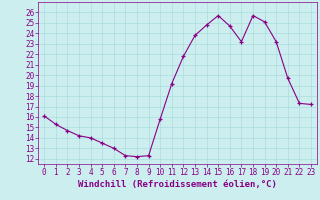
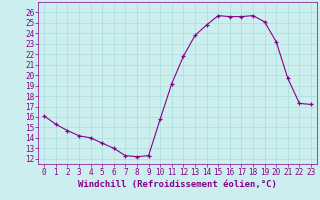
16: 24.7 -> 25.6
17: 23.2 -> 25.6
